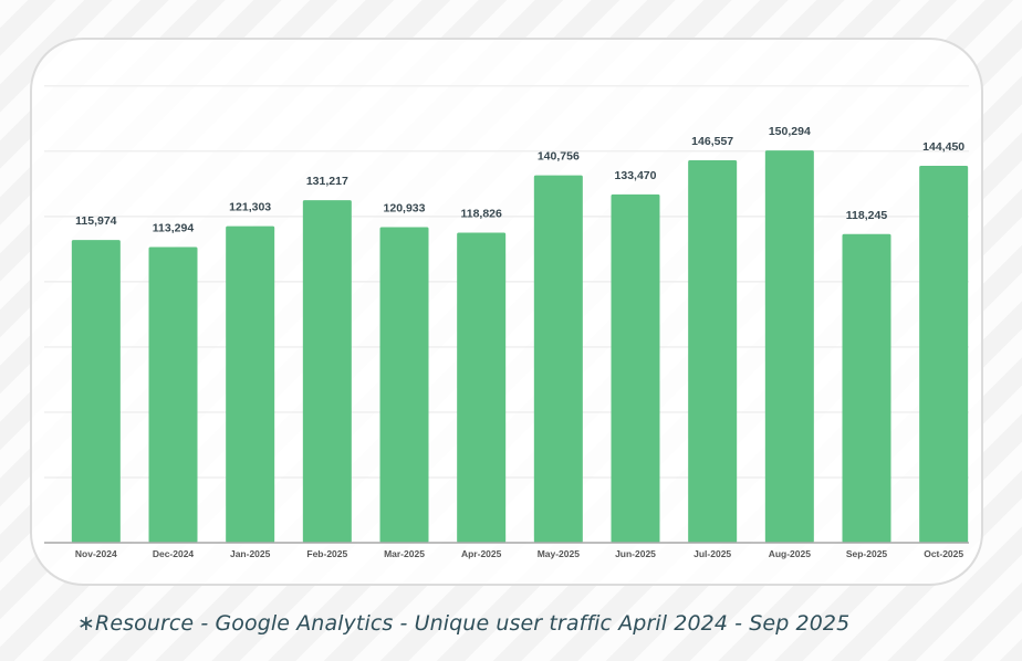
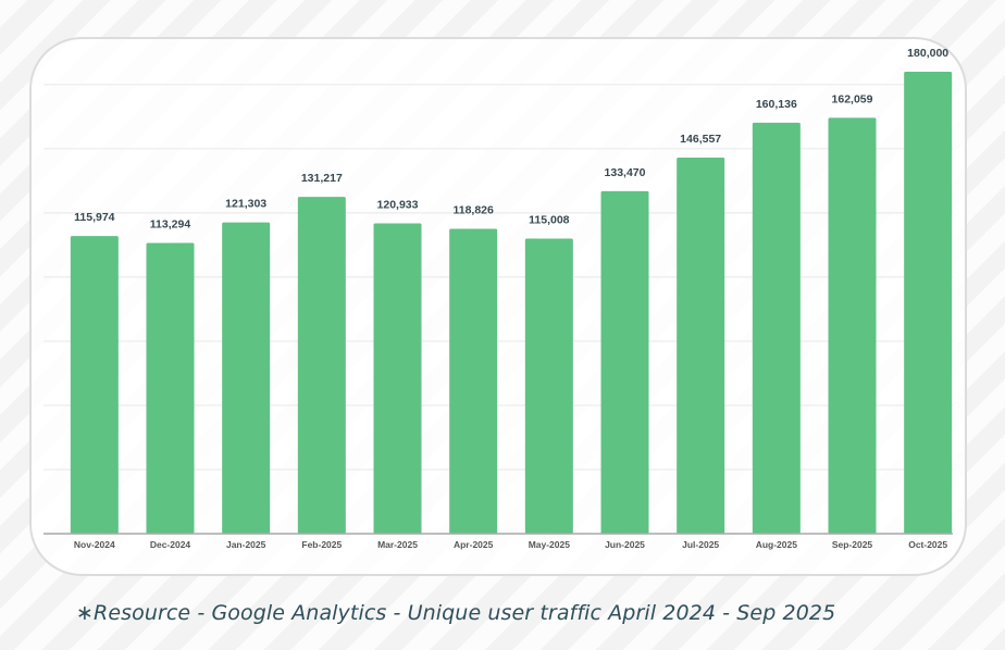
May-2025: 140,756 -> 115,008
Aug-2025: 150,294 -> 160,136
Sep-2025: 118,245 -> 162,059
Oct-2025: 144,450 -> 180,000
